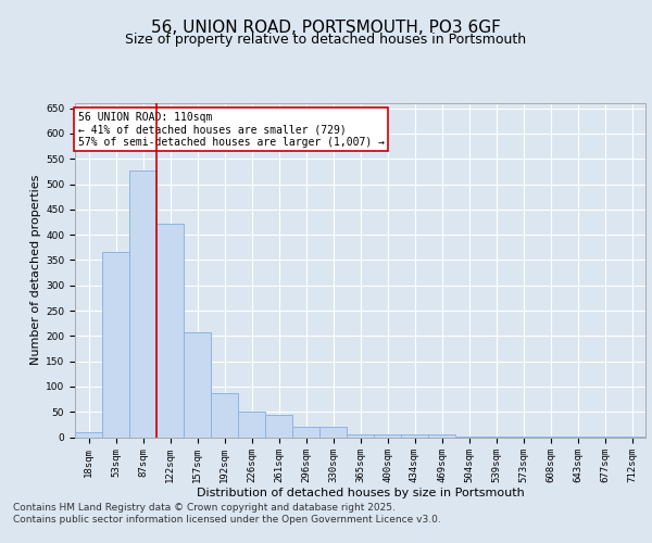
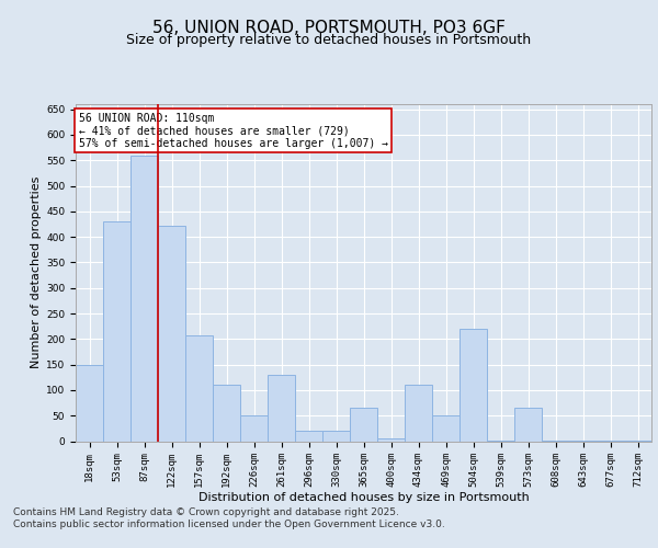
18sqm: 10 -> 150
53sqm: 365 -> 430
87sqm: 527 -> 560
192sqm: 88 -> 110
261sqm: 43 -> 130
365sqm: 5 -> 65
434sqm: 5 -> 110
469sqm: 5 -> 50
504sqm: 2 -> 220
573sqm: 2 -> 65
